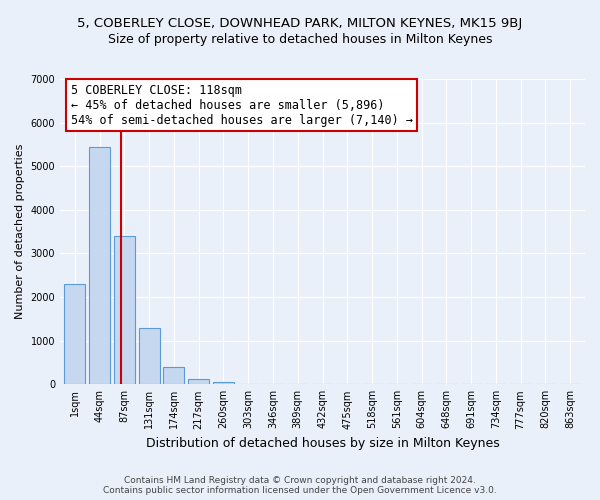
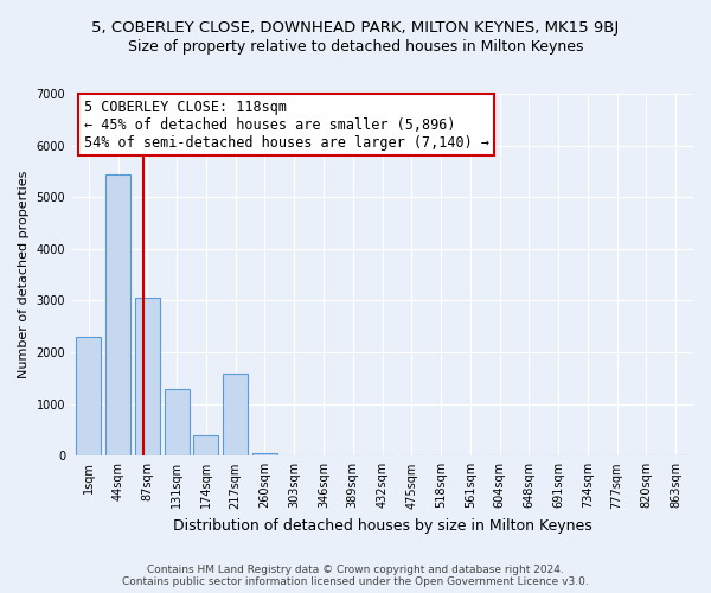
87sqm: 3400 -> 3050
217sqm: 120 -> 1600
